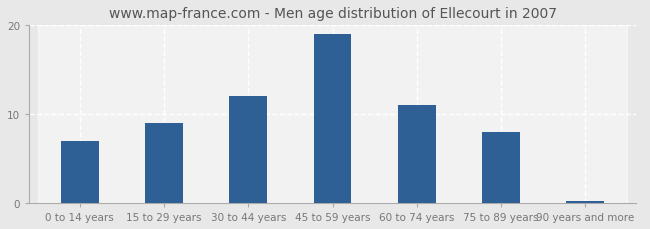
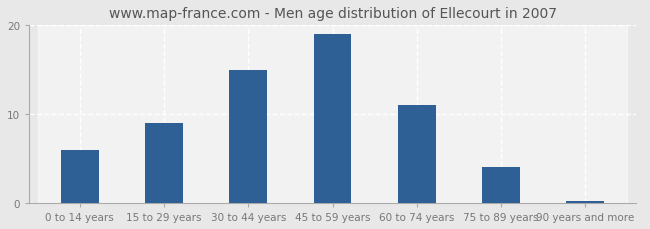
0 to 14 years: 7.0 -> 6.0
30 to 44 years: 12.0 -> 15.0
75 to 89 years: 8.0 -> 4.0
